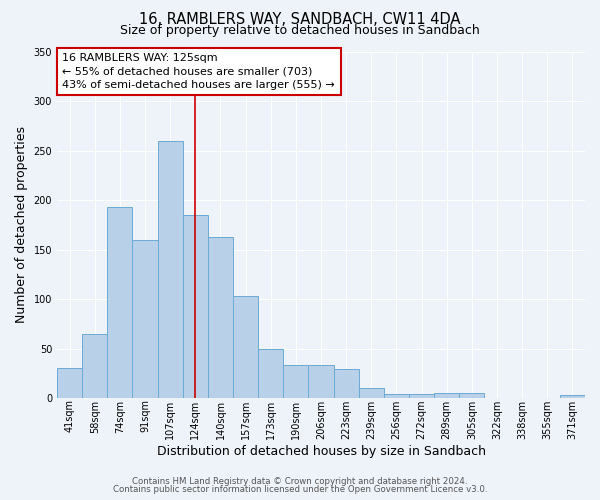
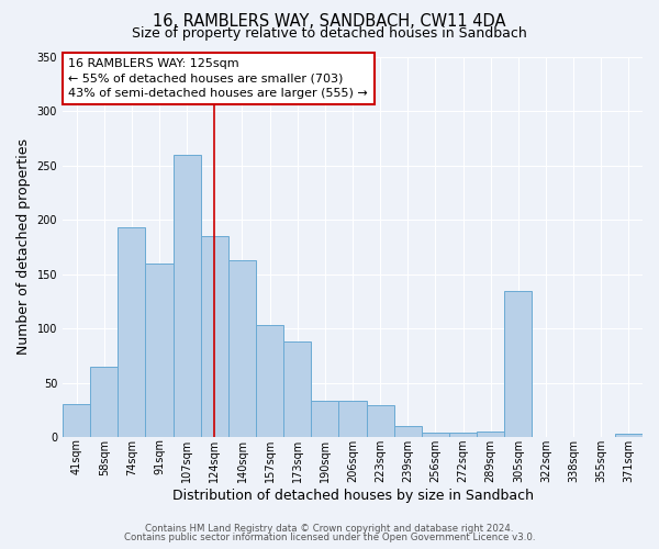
173sqm: 50 -> 88
305sqm: 5 -> 134
